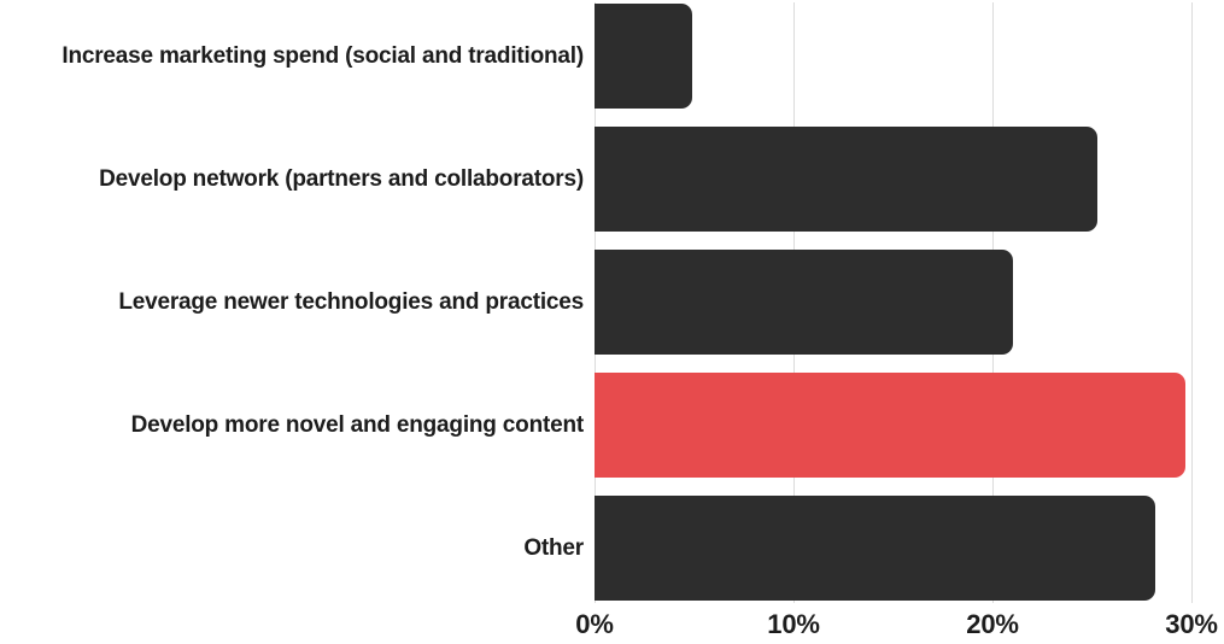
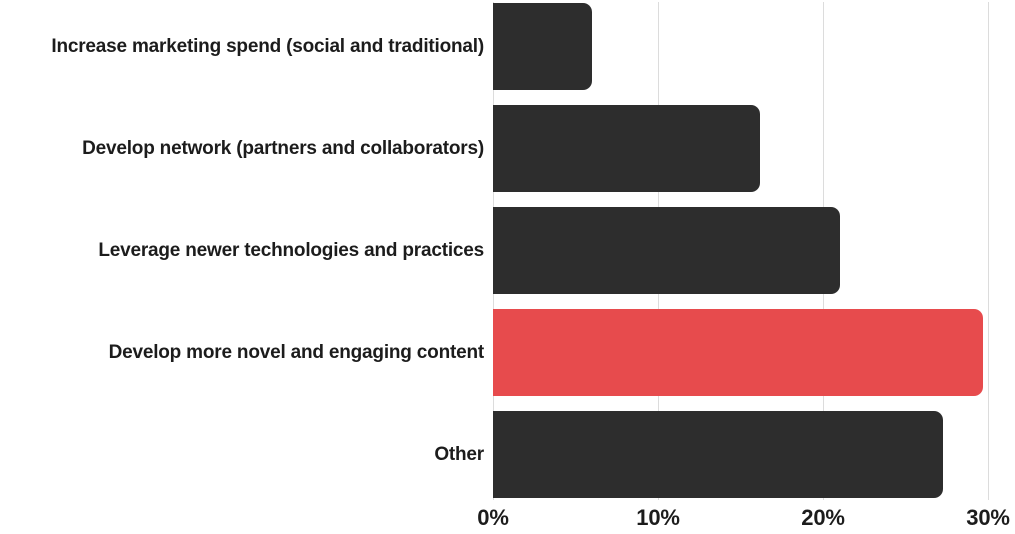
Increase marketing spend (social and traditional): 4.9% -> 6.0%
Develop network (partners and collaborators): 25.3% -> 16.2%
Other: 28.2% -> 27.3%
